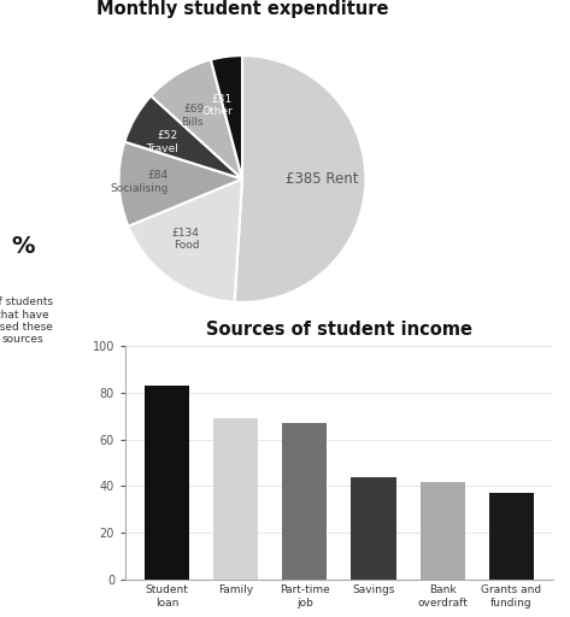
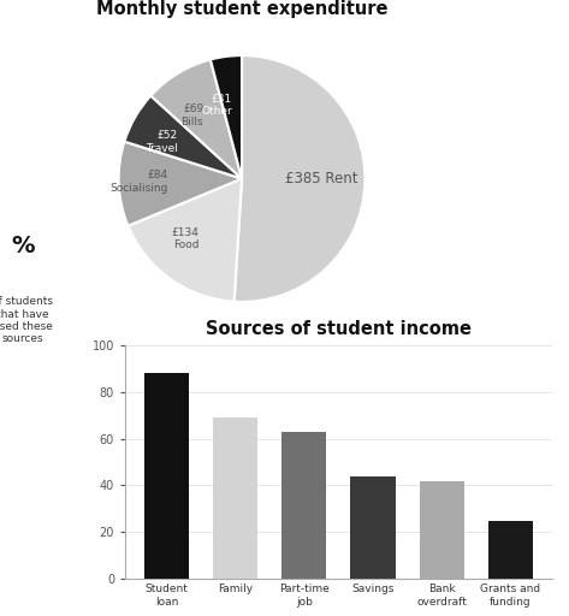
Student loan: 83 -> 88
Part-time job: 67 -> 63
Grants and funding: 37 -> 25
